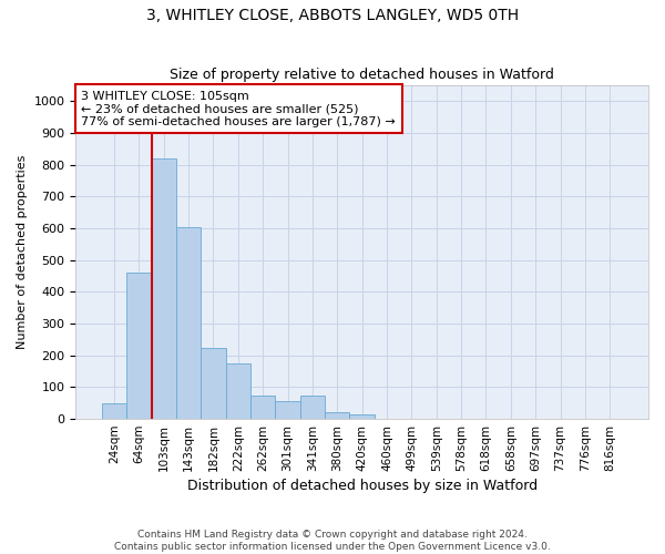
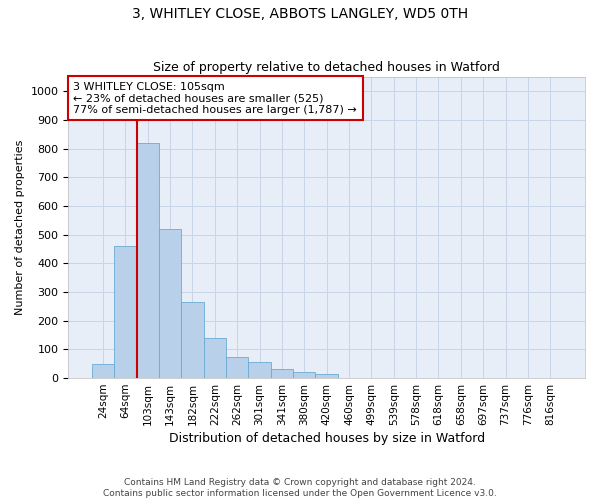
143sqm: 605 -> 520
182sqm: 225 -> 265
222sqm: 175 -> 140
341sqm: 75 -> 30
